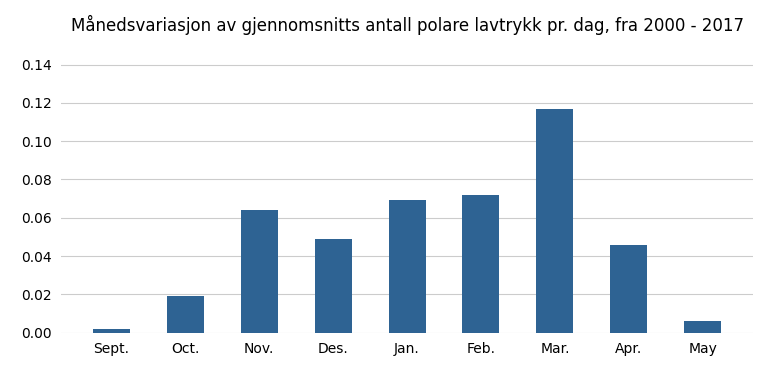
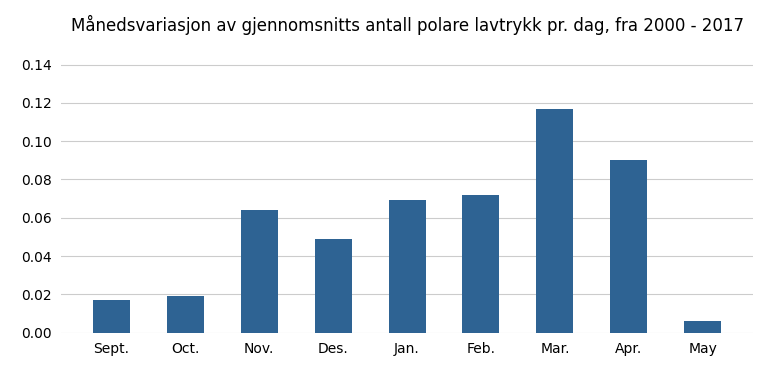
Sept.: 0.002 -> 0.017
Apr.: 0.046 -> 0.090
